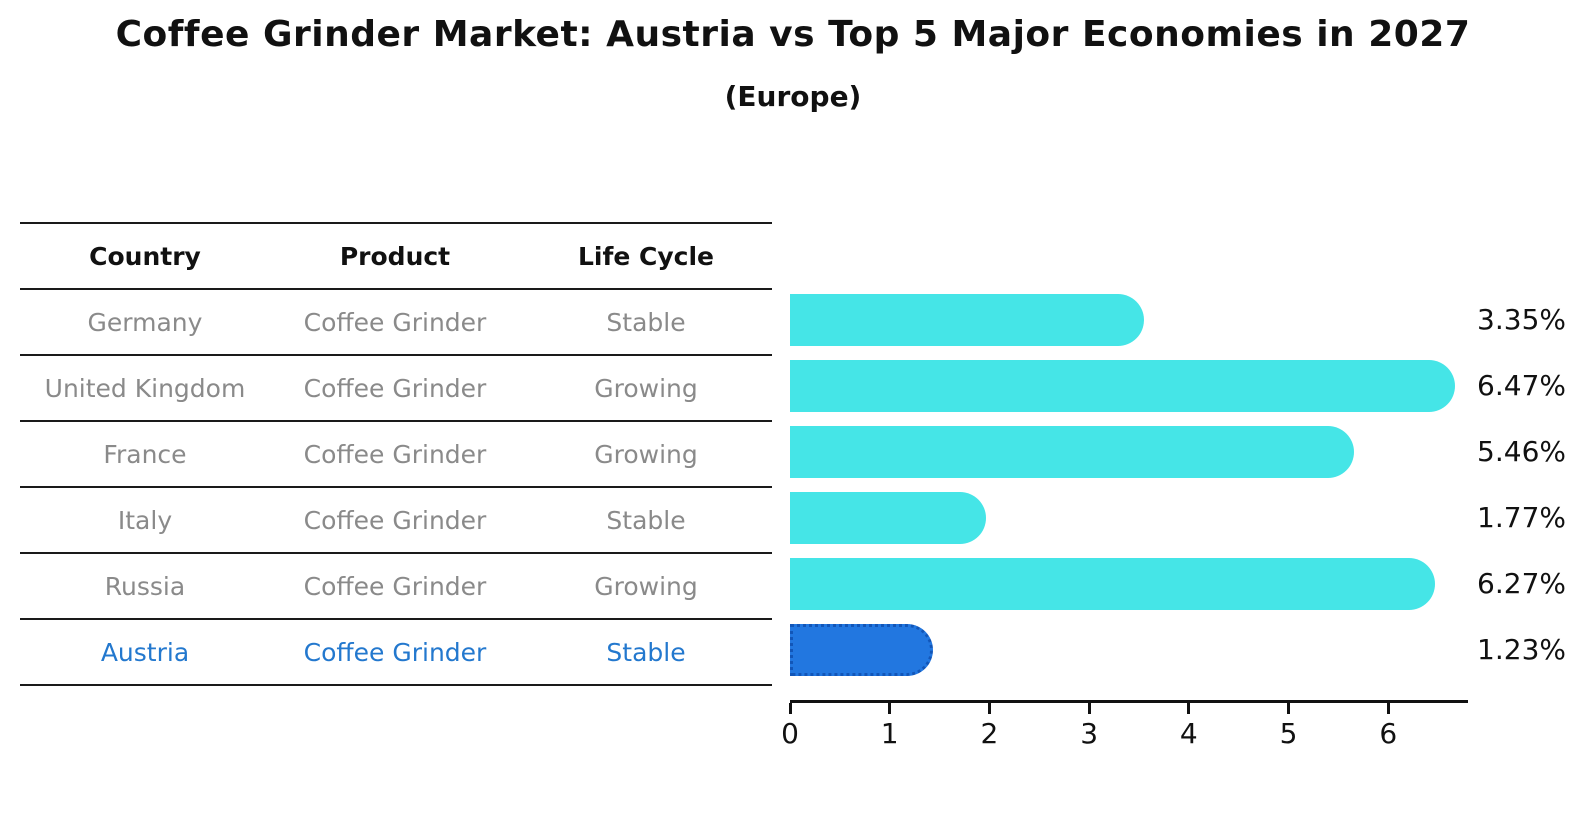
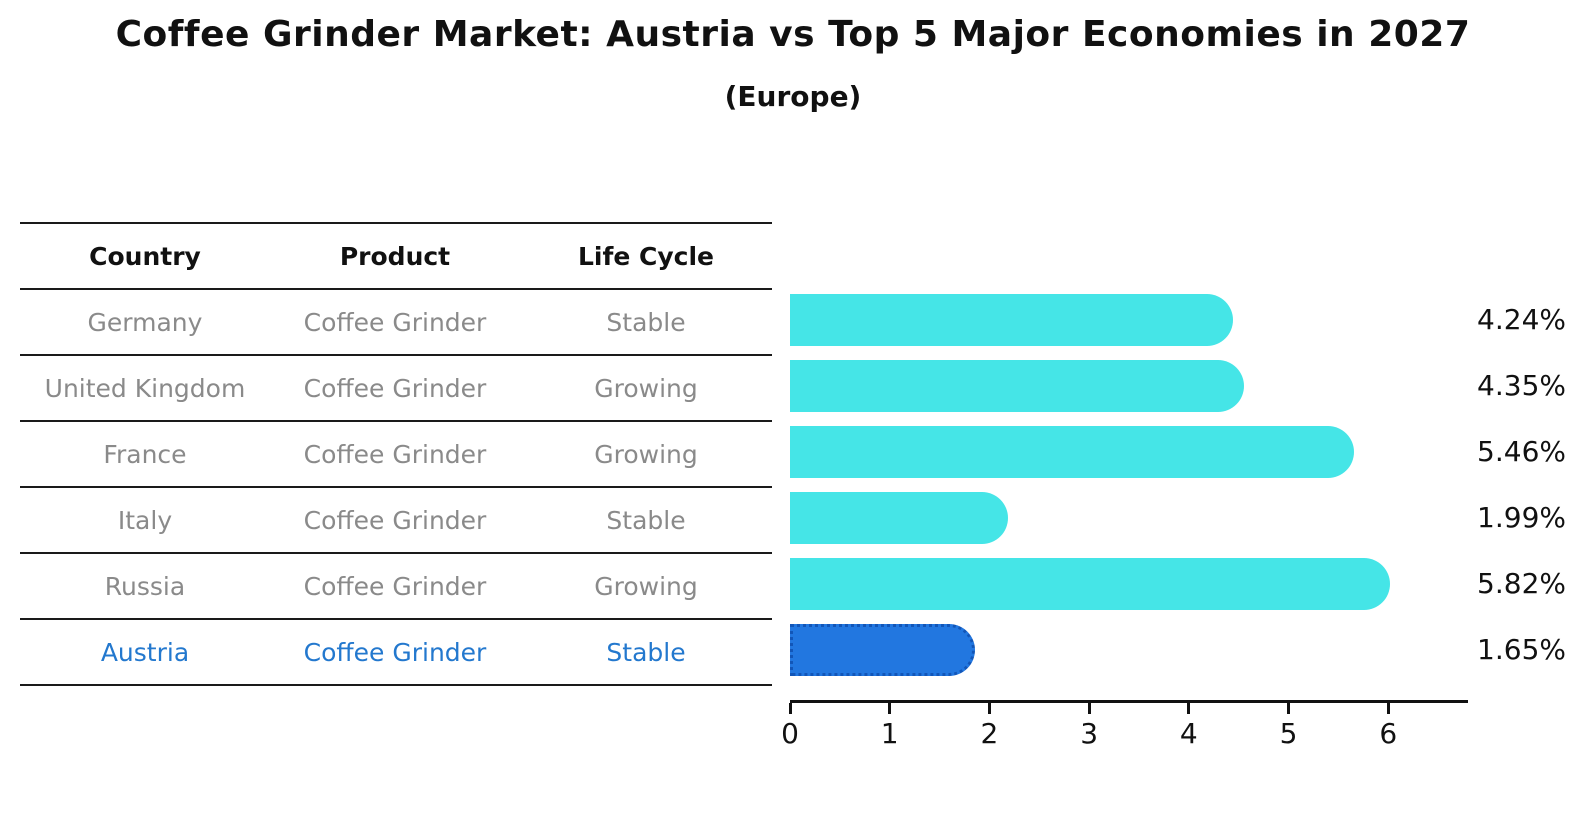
Germany: 3.35% -> 4.24%
United Kingdom: 6.47% -> 4.35%
Italy: 1.77% -> 1.99%
Russia: 6.27% -> 5.82%
Austria: 1.23% -> 1.65%
